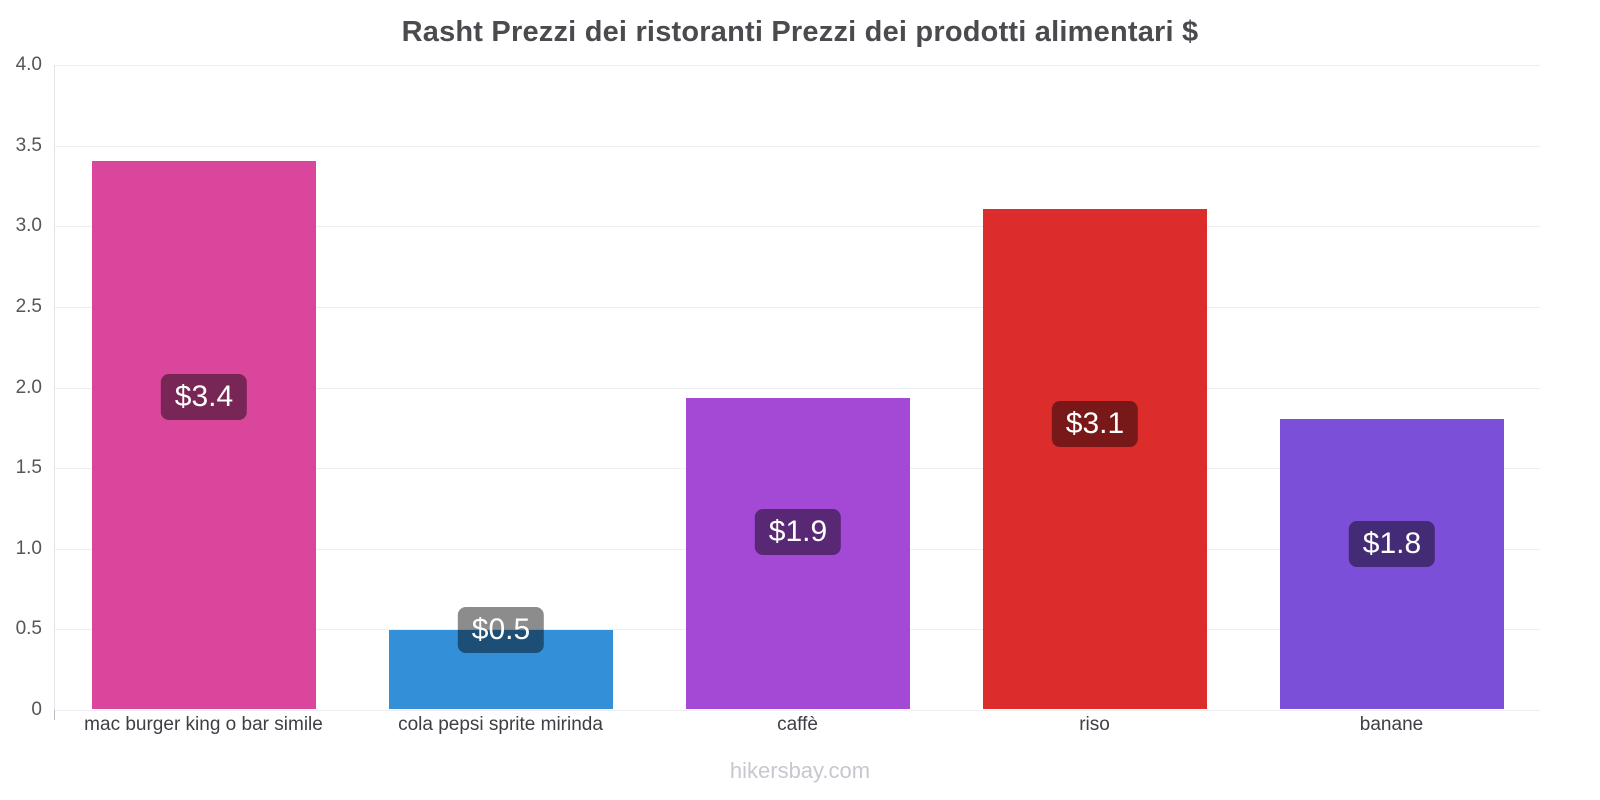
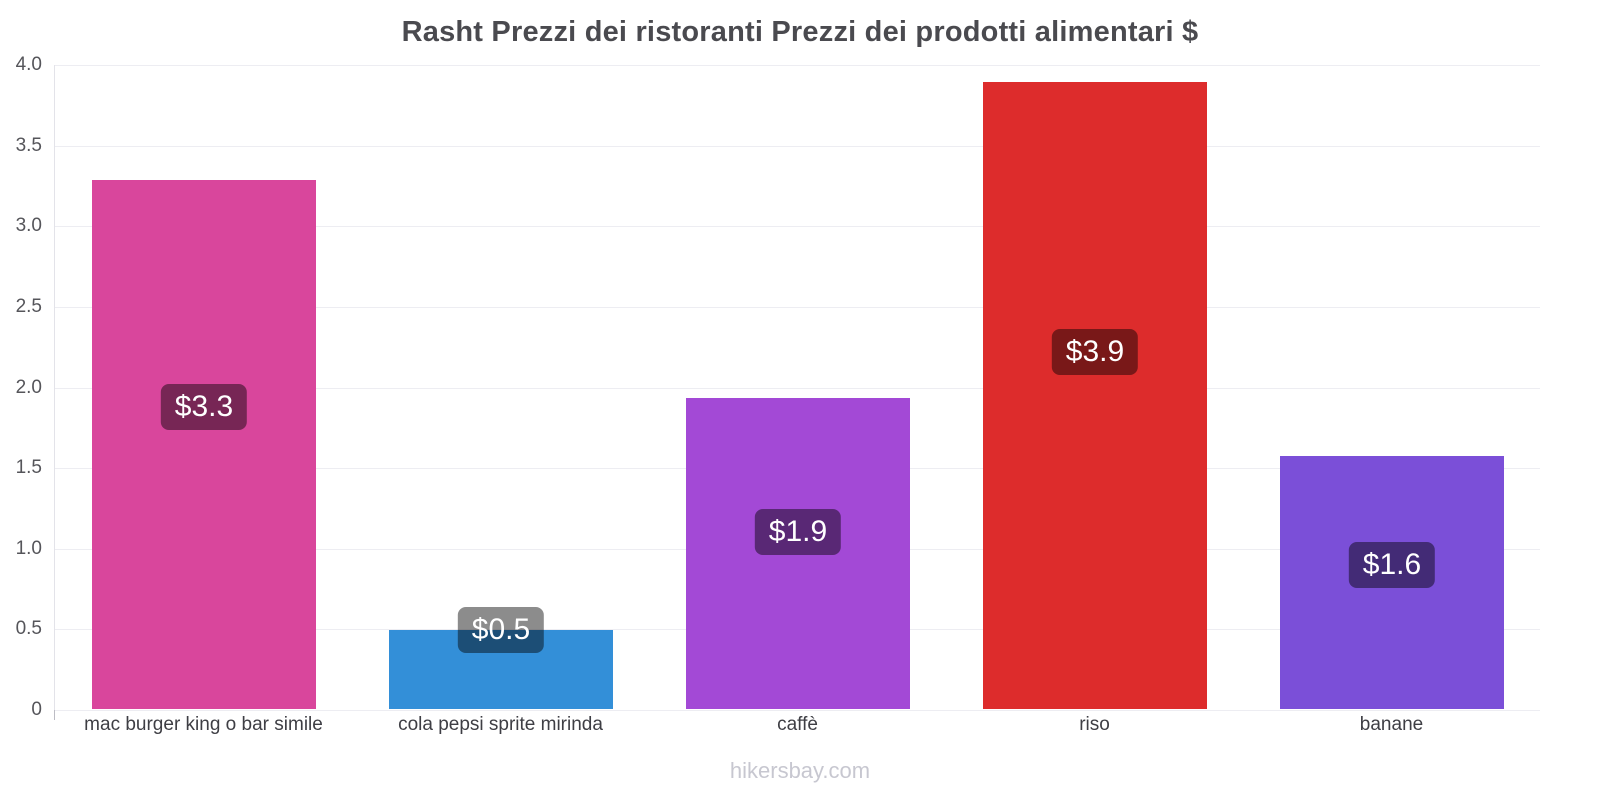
mac burger king o bar simile: $3.4 -> $3.3
riso: $3.1 -> $3.9
banane: $1.8 -> $1.6
